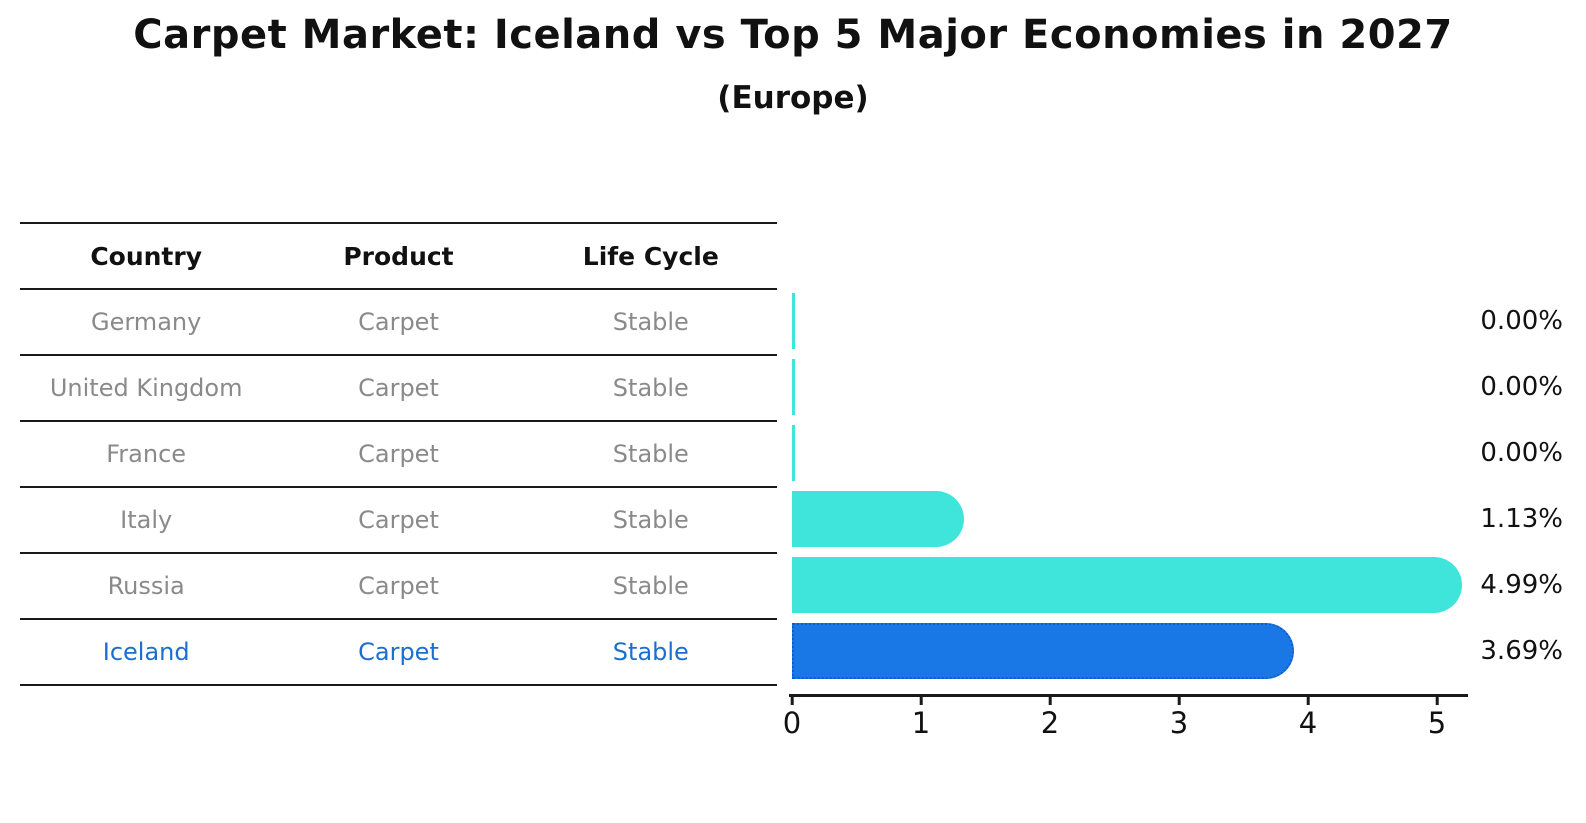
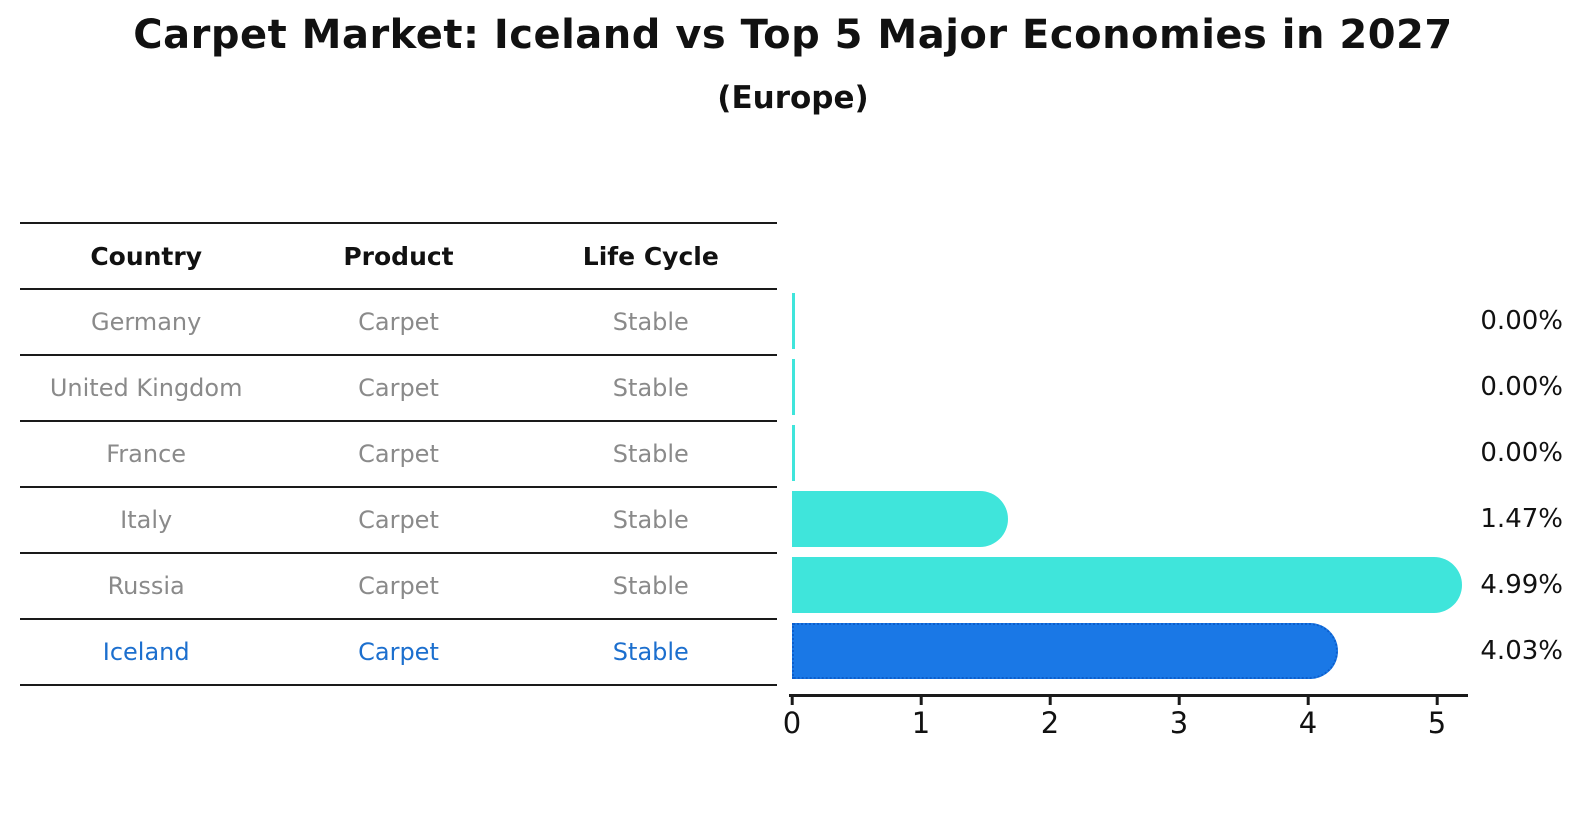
Italy: 1.13% -> 1.47%
Iceland: 3.69% -> 4.03%
